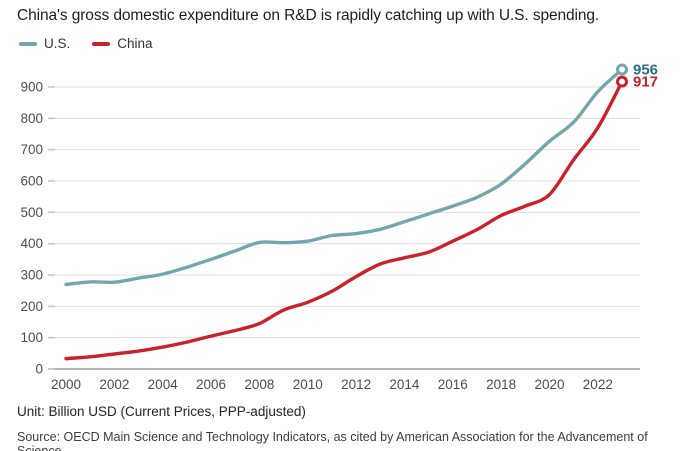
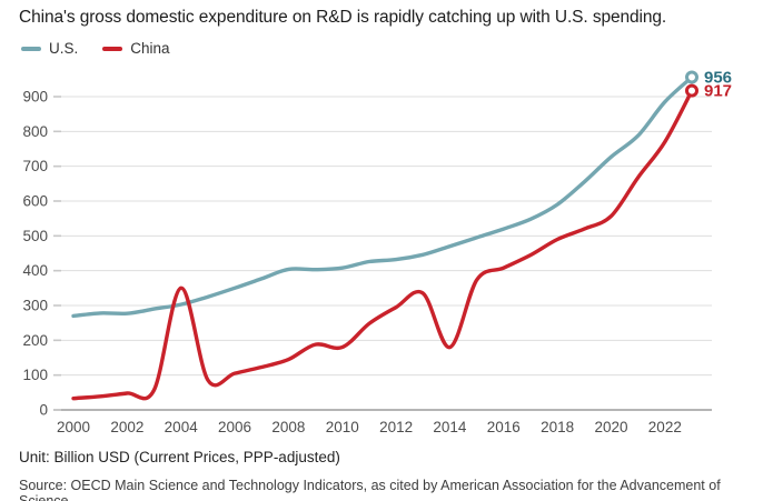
China/2004: 70 -> 350
China/2010: 210 -> 180
China/2014: 360 -> 180
